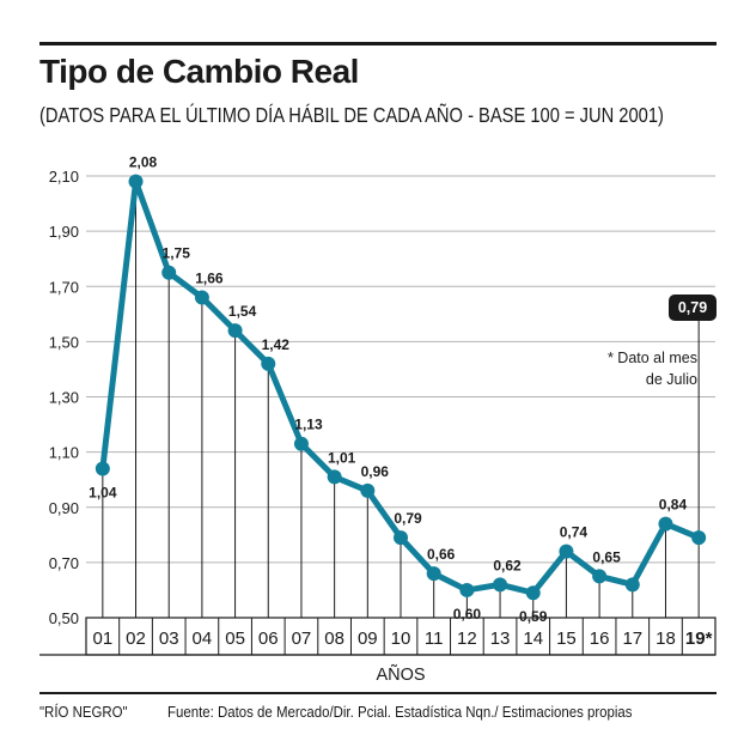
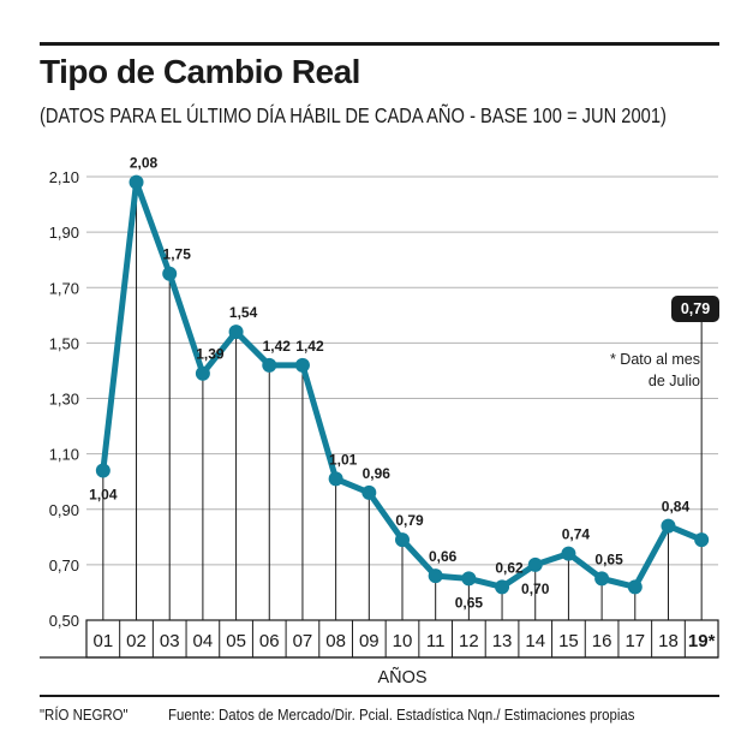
04: 1,66 -> 1,39
07: 1,13 -> 1,42
12: 0,60 -> 0,65
14: 0,59 -> 0,70
